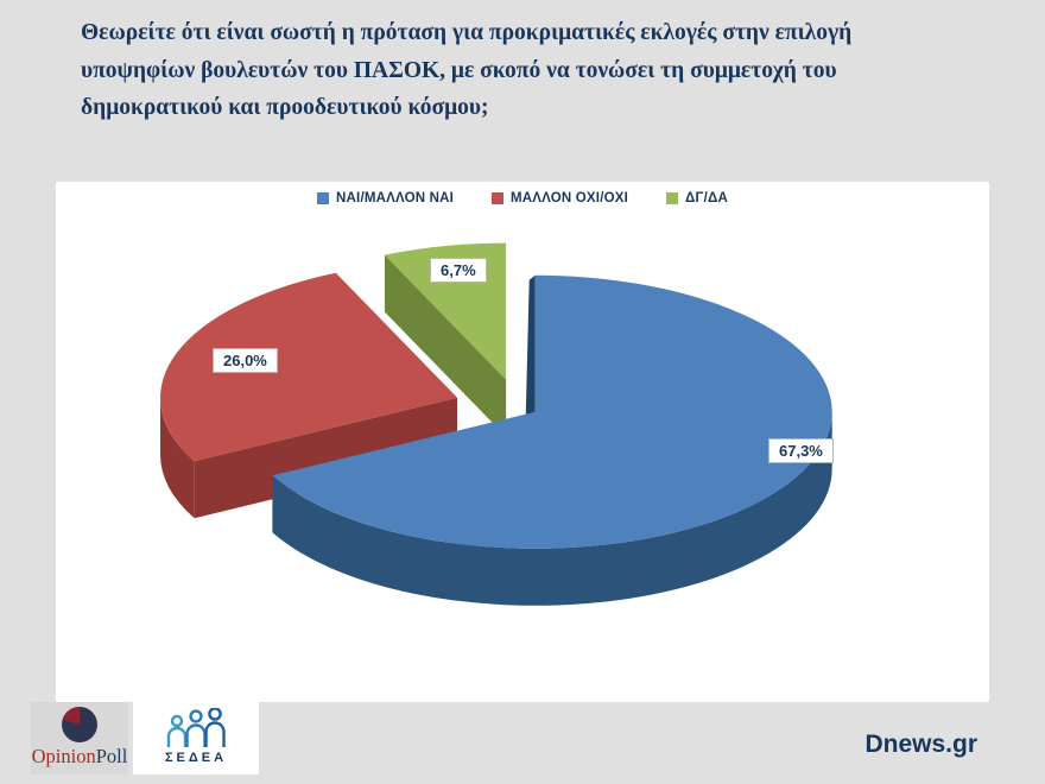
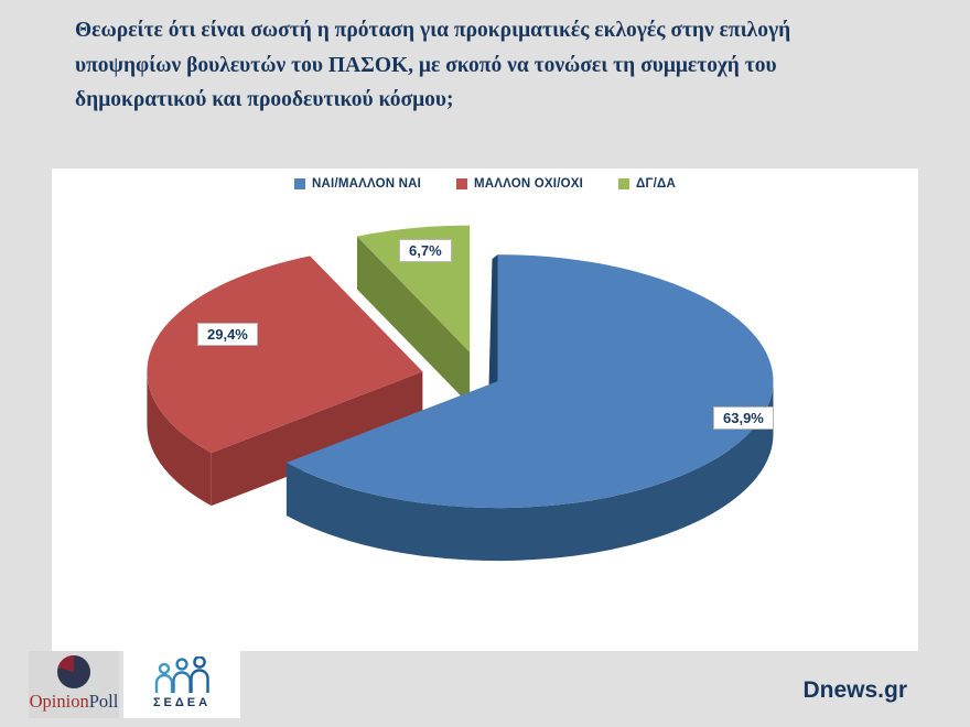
ΝΑΙ/ΜΑΛΛΟΝ ΝΑΙ: 67,3% -> 63,9%
ΜΑΛΛΟΝ ΟΧΙ/ΟΧΙ: 26,0% -> 29,4%
